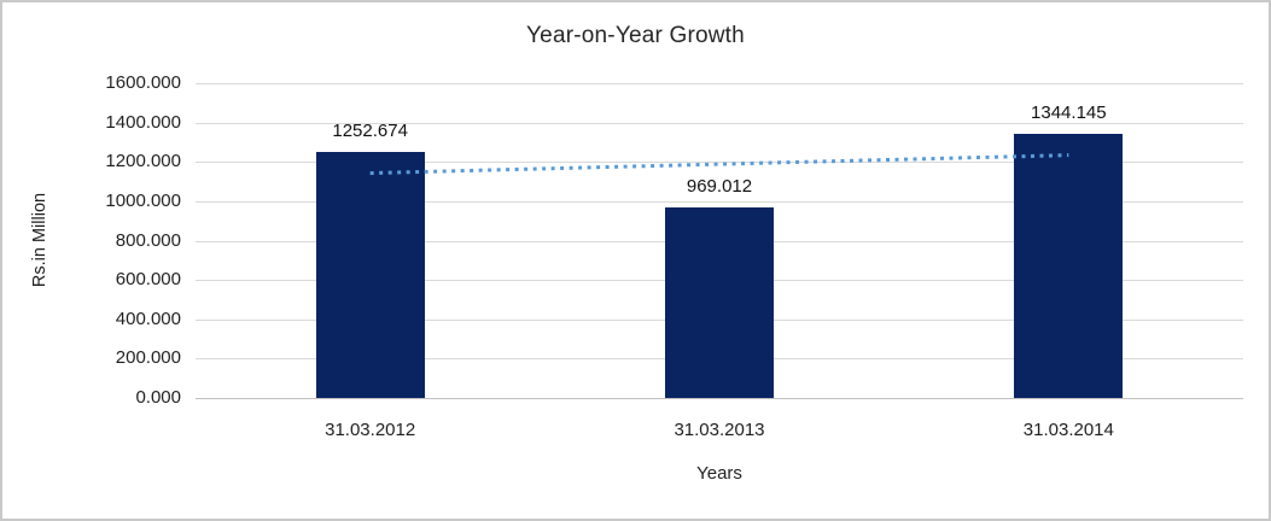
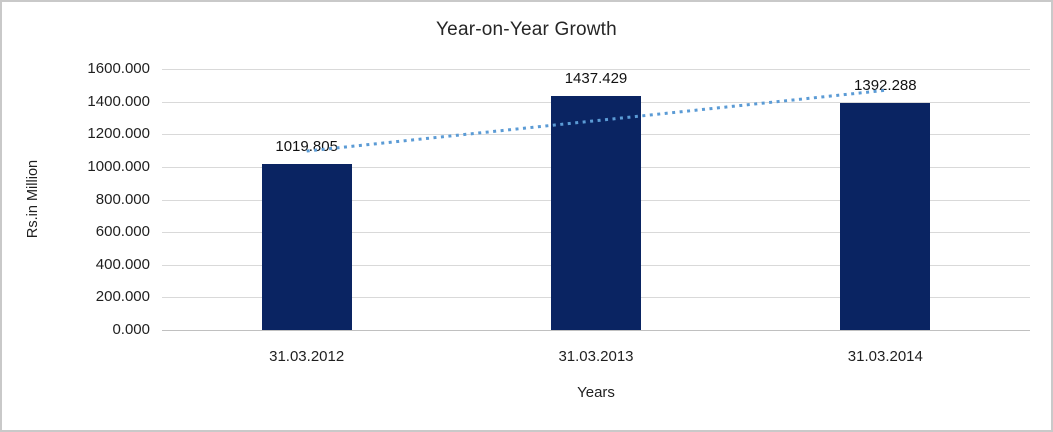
31.03.2012: 1252.674 -> 1019.805
31.03.2013: 969.012 -> 1437.429
31.03.2014: 1344.145 -> 1392.288
